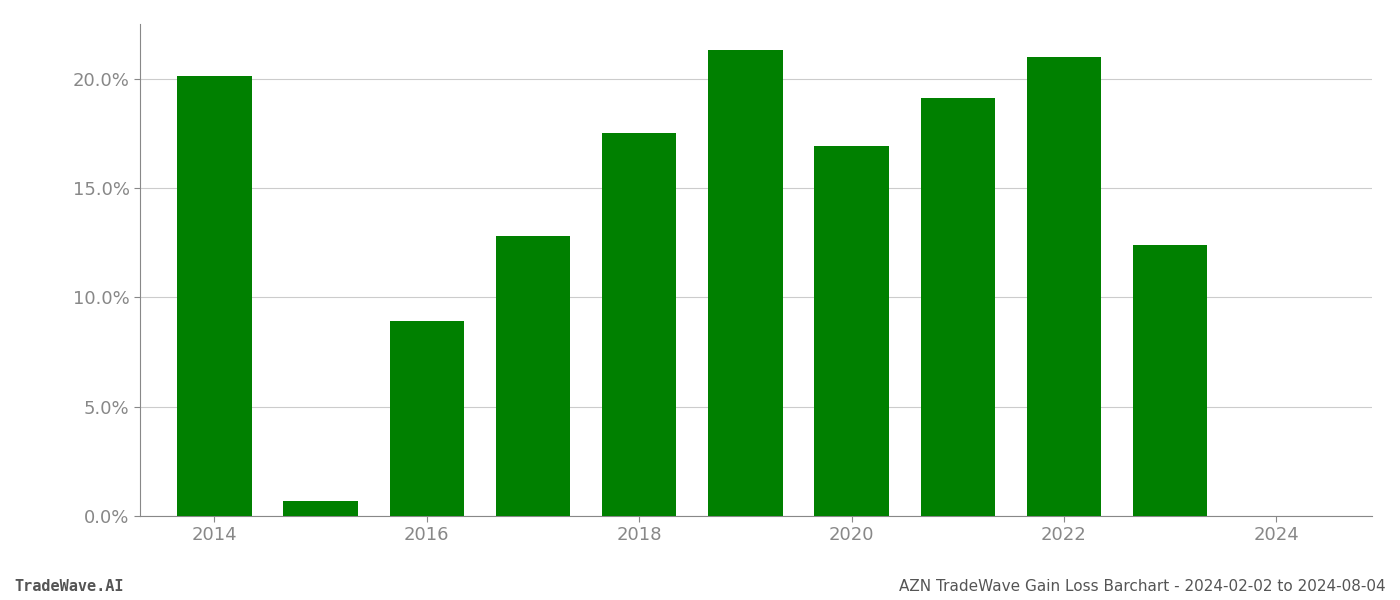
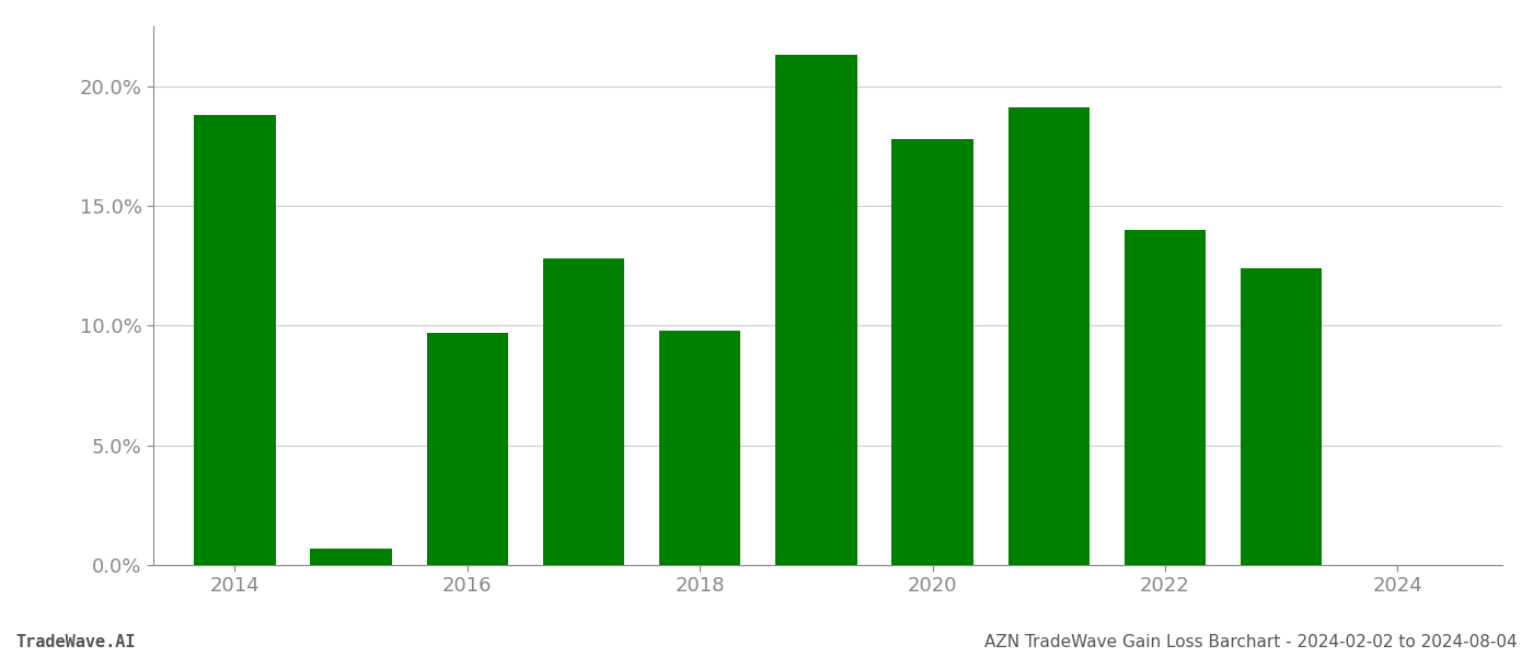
2014: 20.1% -> 18.8%
2016: 8.9% -> 9.7%
2018: 17.5% -> 9.8%
2020: 16.9% -> 17.8%
2022: 21.0% -> 14.0%
